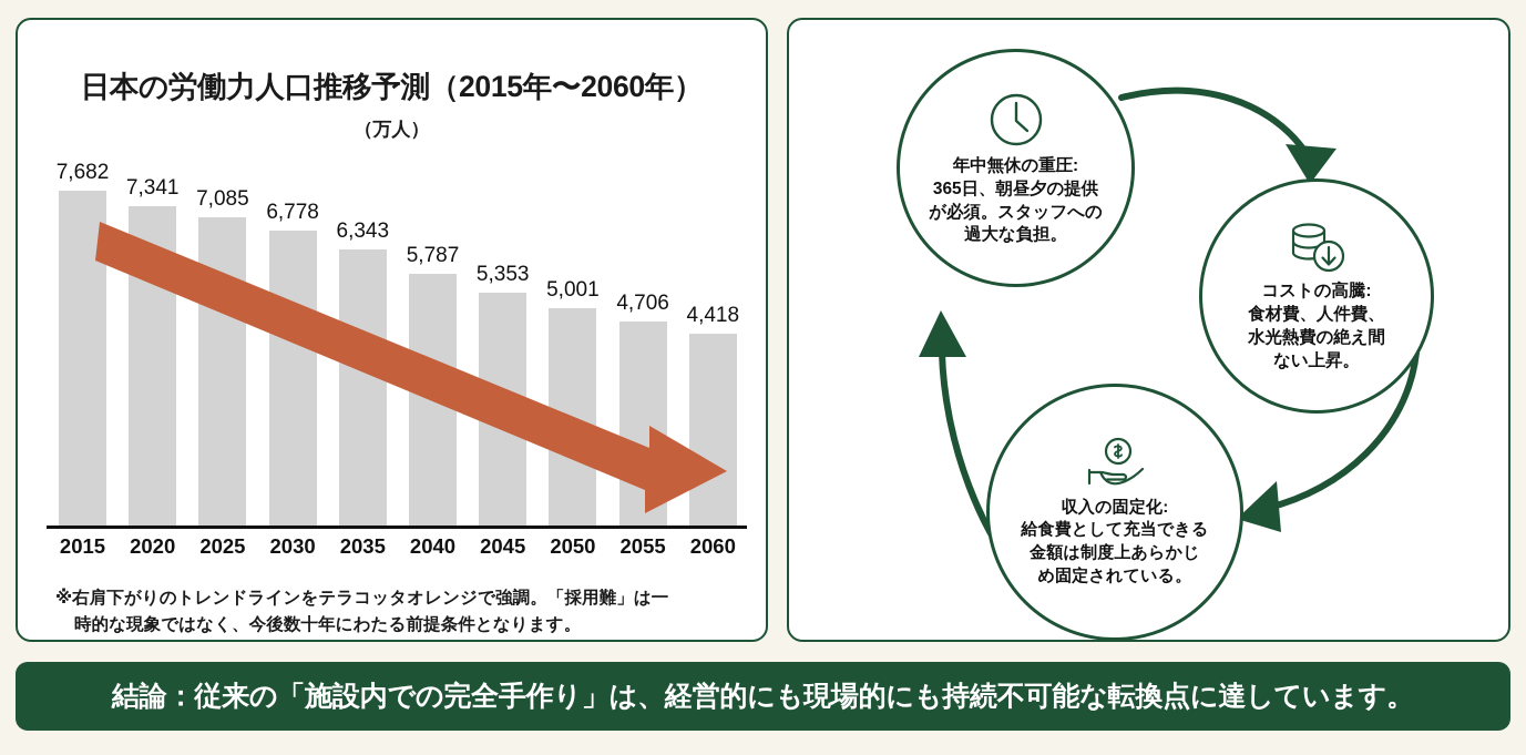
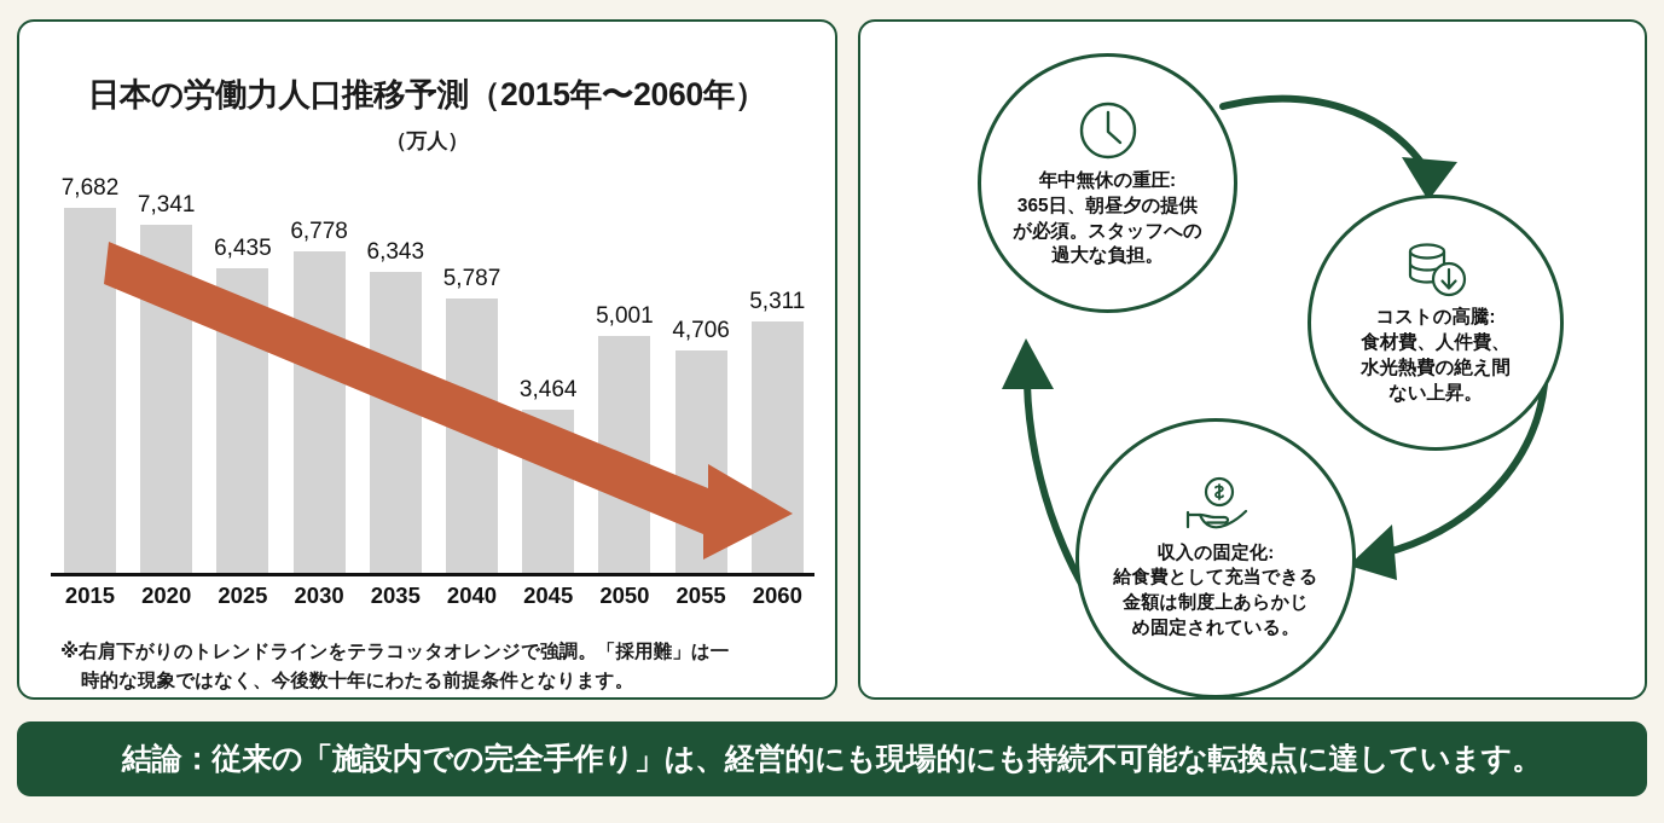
2025: 7,085 -> 6,435
2045: 5,353 -> 3,464
2060: 4,418 -> 5,311
